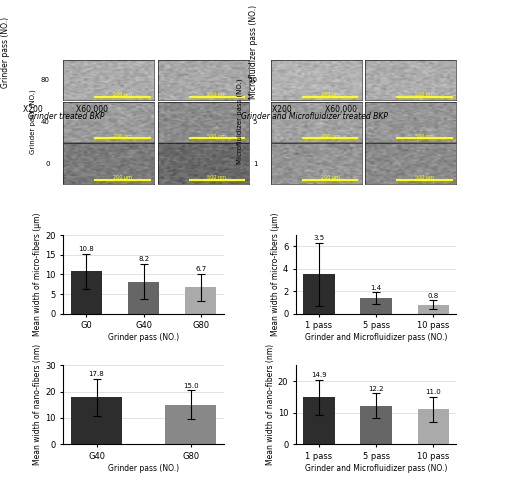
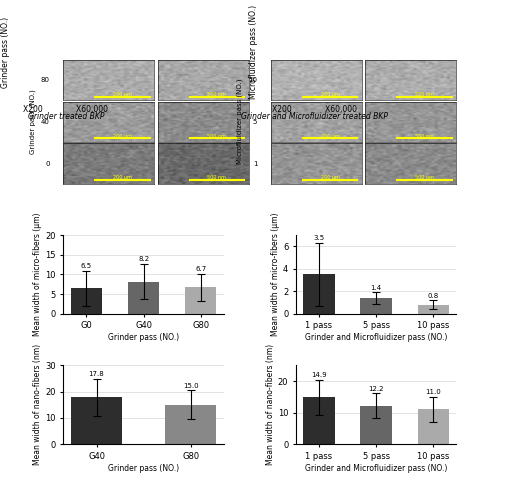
G0: 10.8 -> 6.5
